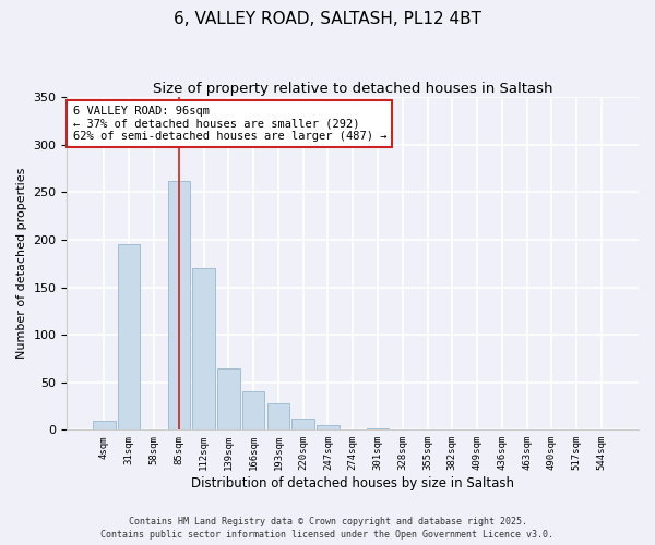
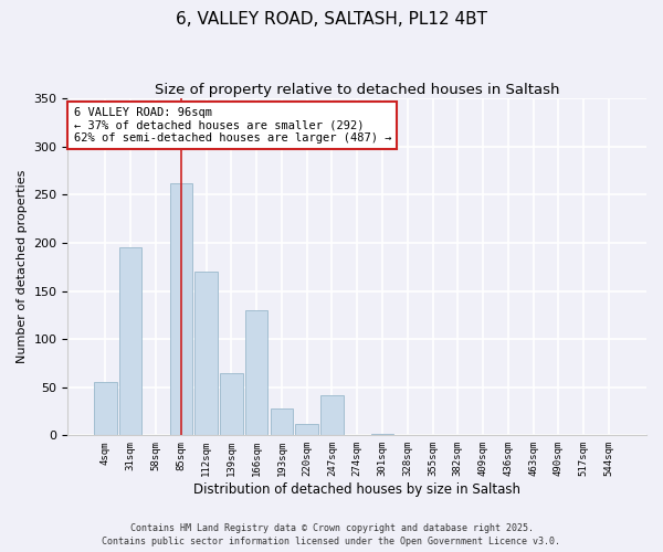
4sqm: 10 -> 56
166sqm: 40 -> 130
247sqm: 5 -> 42
